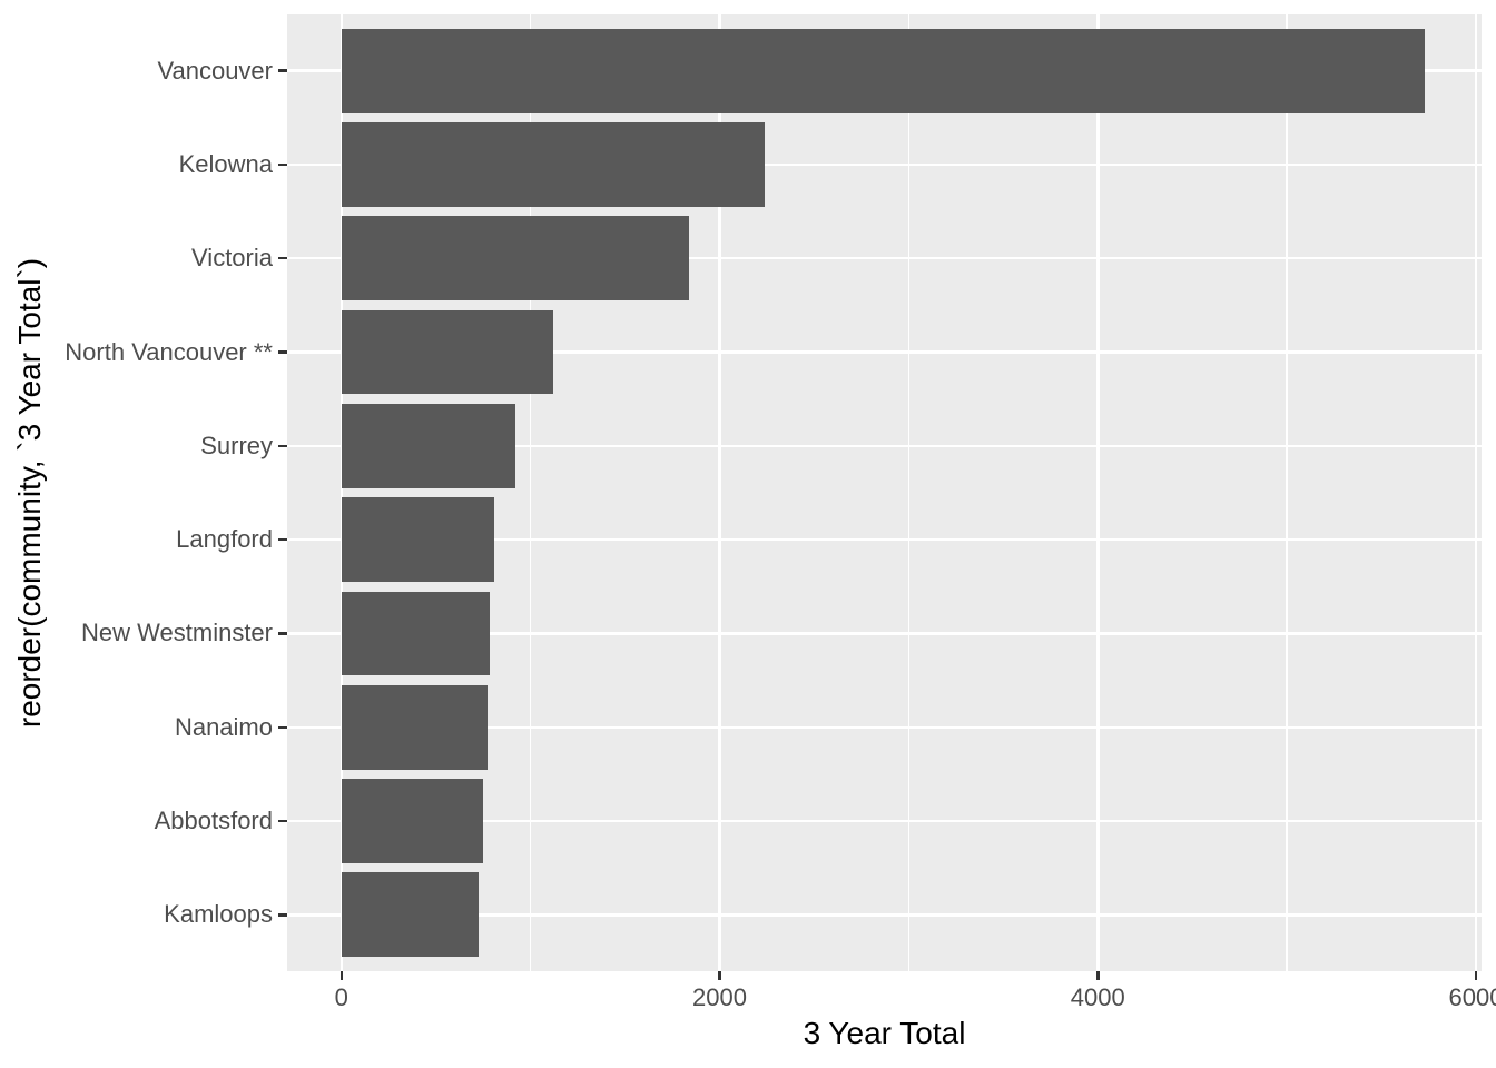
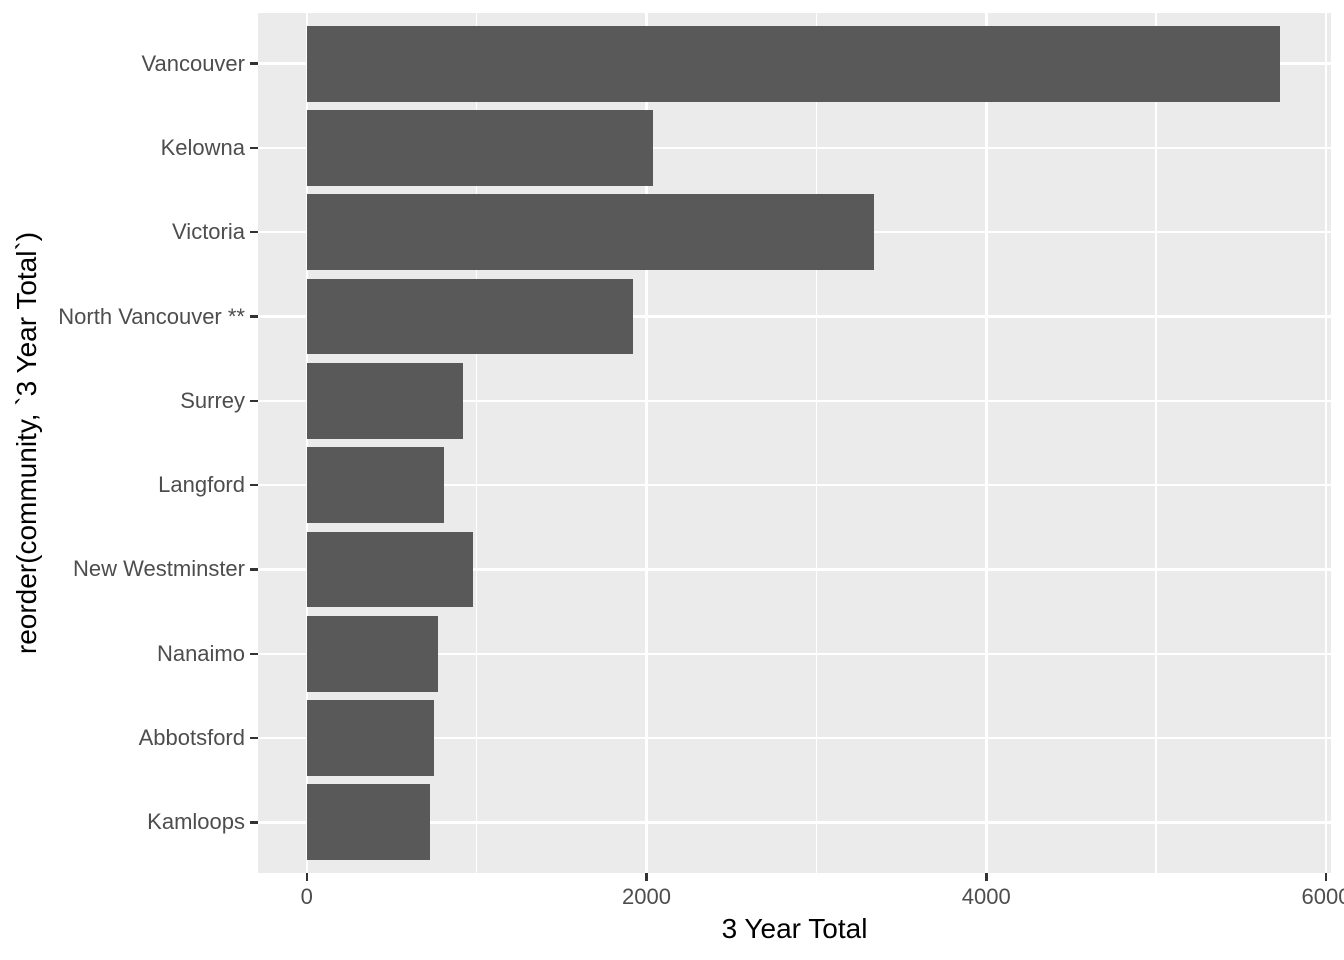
Kelowna: 2240 -> 2040
Victoria: 1840 -> 3340
North Vancouver **: 1120 -> 1920
New Westminster: 780 -> 980
